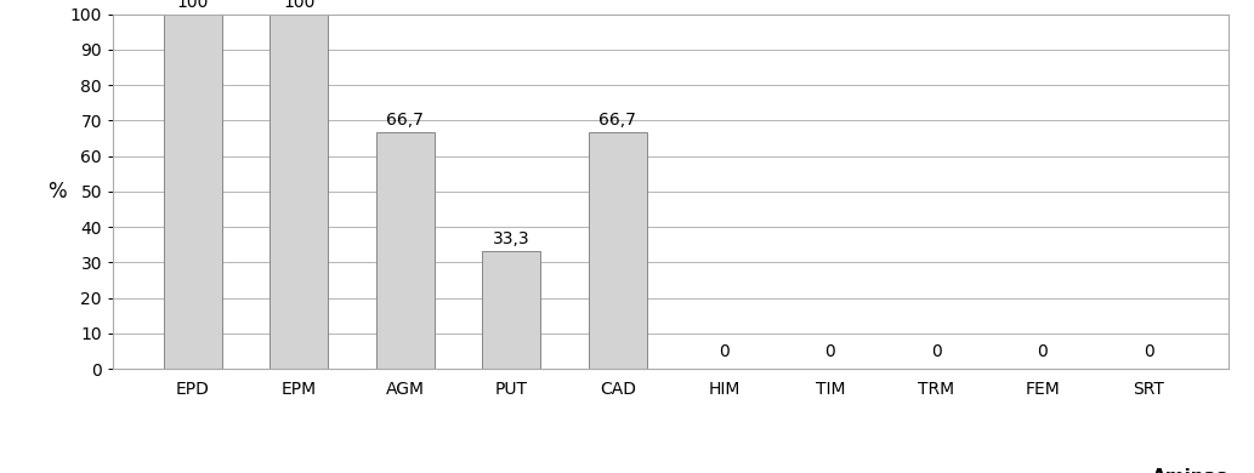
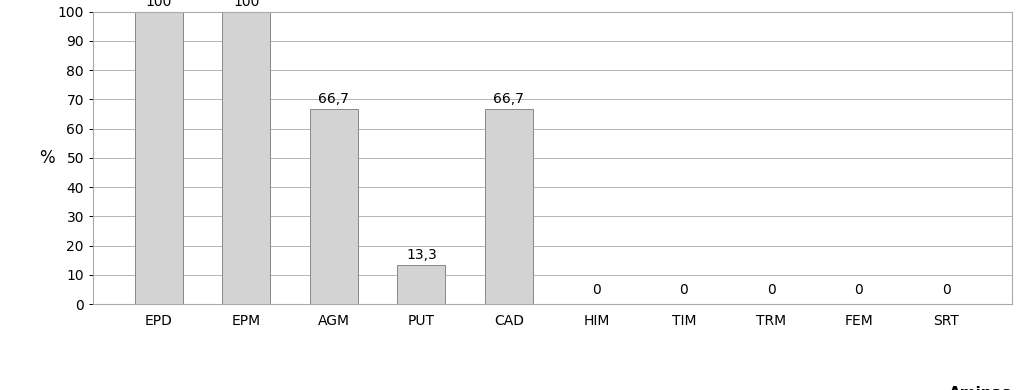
PUT: 33,3 -> 13,3
